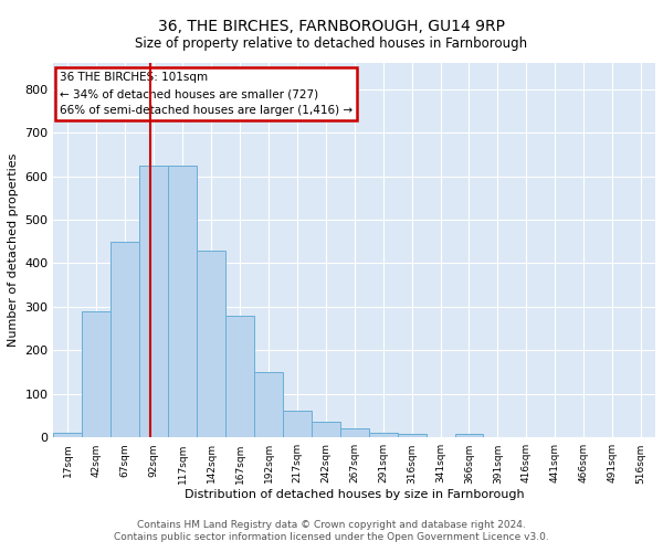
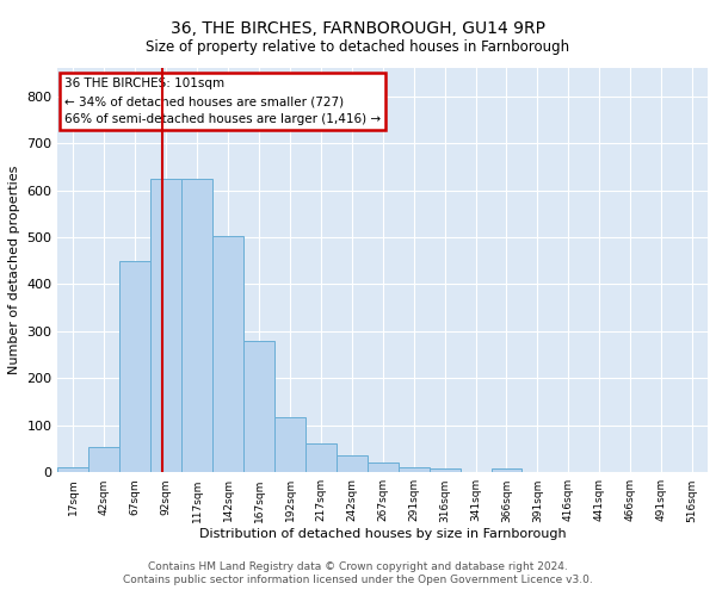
42sqm: 290 -> 53
142sqm: 430 -> 503
192sqm: 150 -> 118
